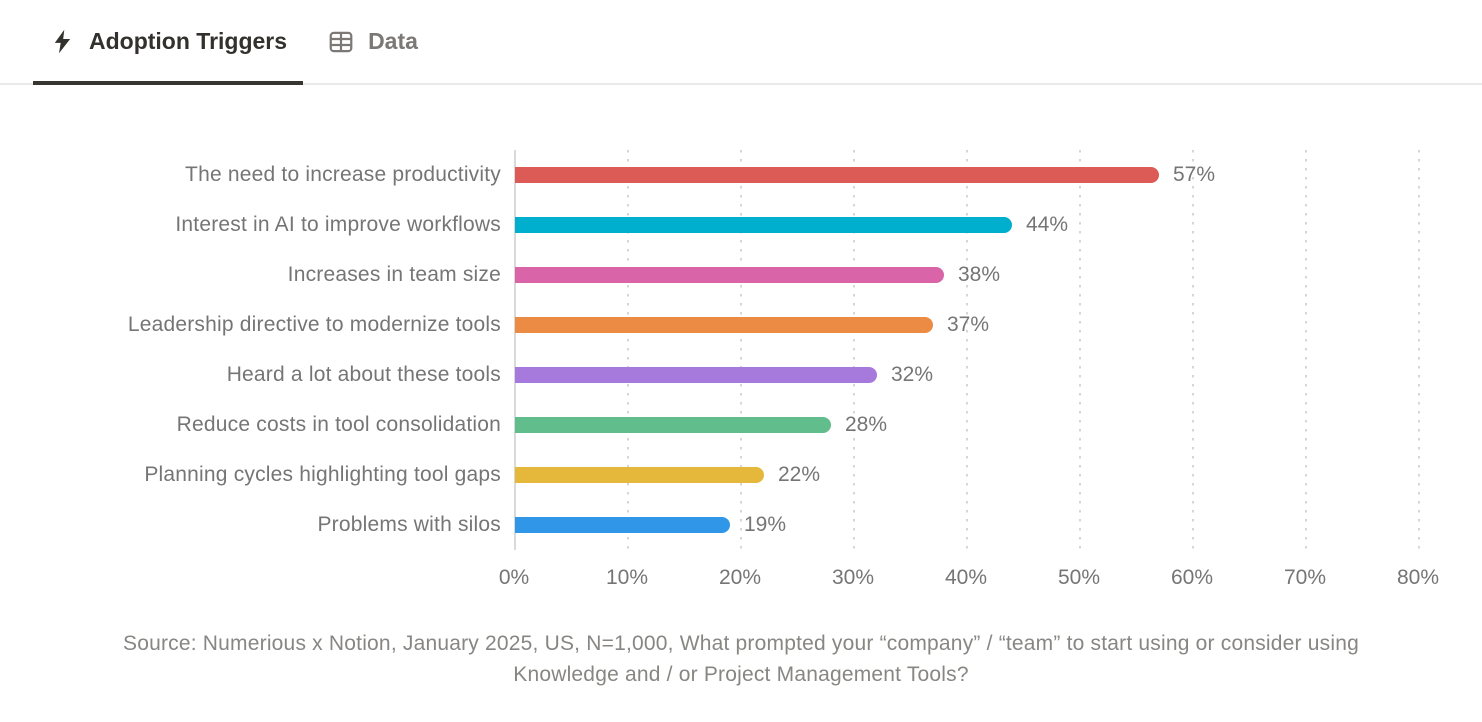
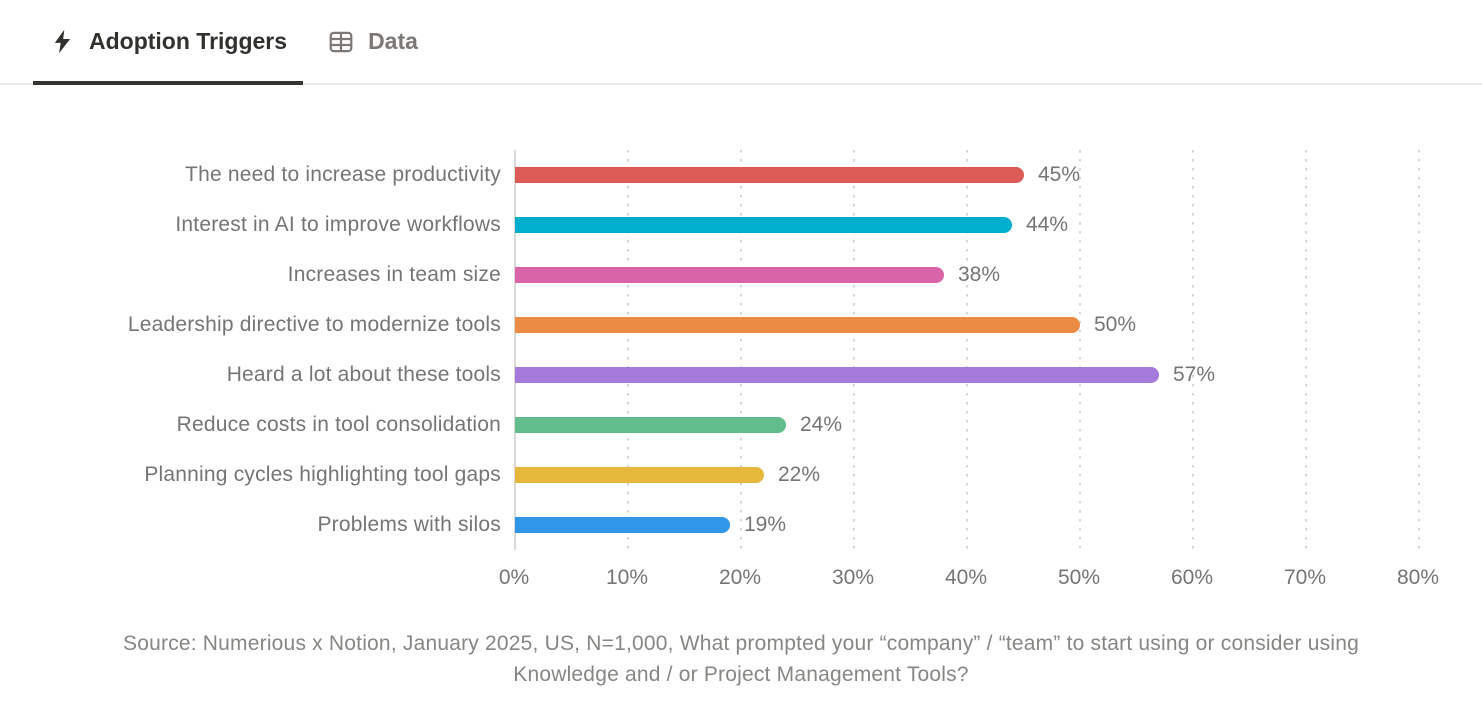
The need to increase productivity: 57% -> 45%
Leadership directive to modernize tools: 37% -> 50%
Heard a lot about these tools: 32% -> 57%
Reduce costs in tool consolidation: 28% -> 24%
